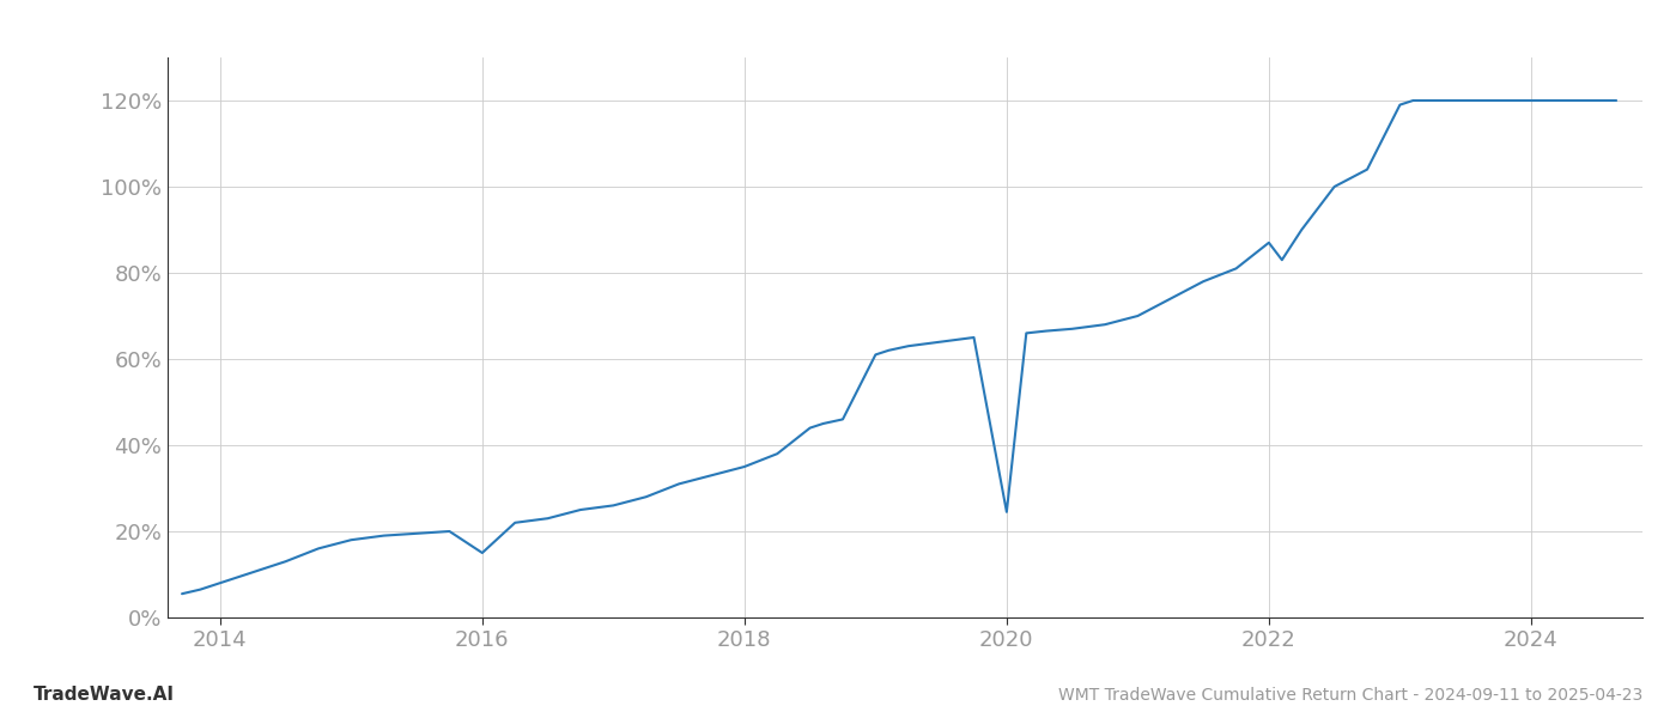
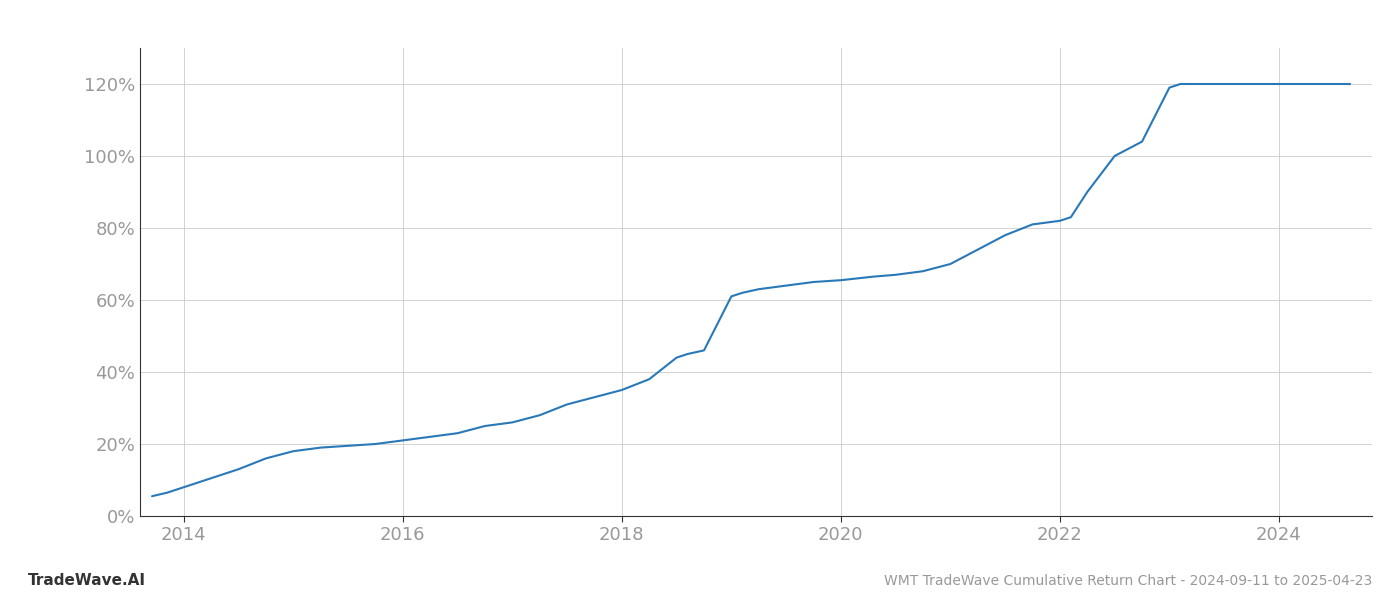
2016: 15.0% -> 21.0%
2020: 24.5% -> 65.5%
2022: 87.0% -> 82.0%
